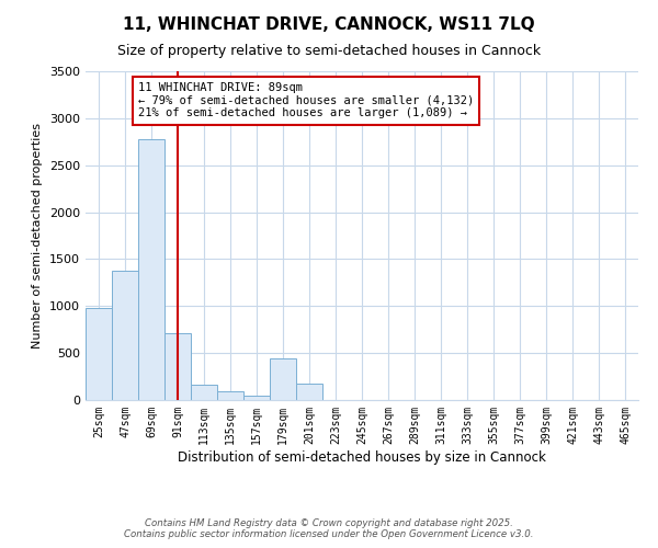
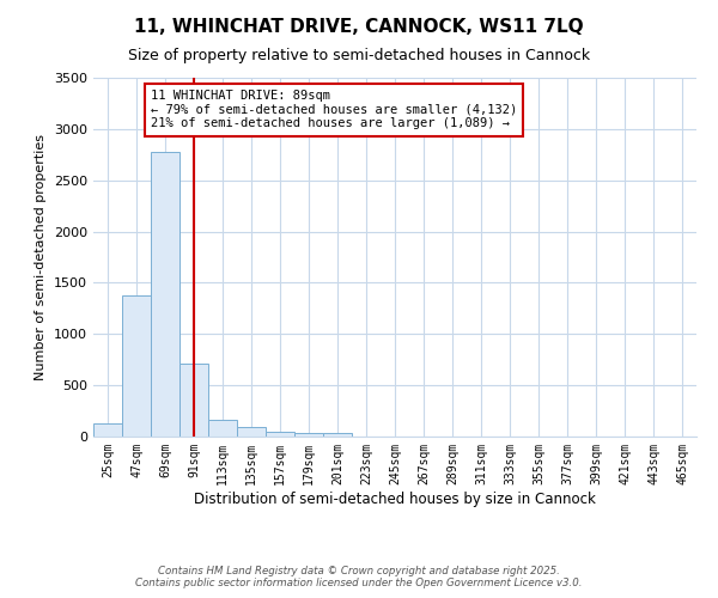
25sqm: 980 -> 130
179sqm: 440 -> 40
201sqm: 180 -> 30
